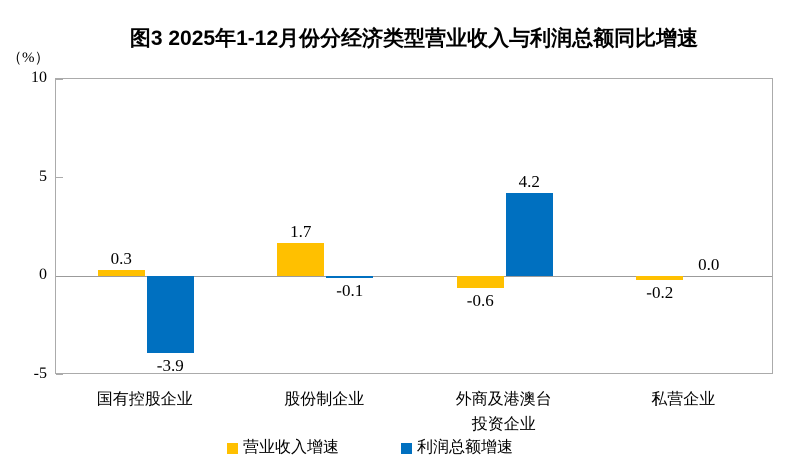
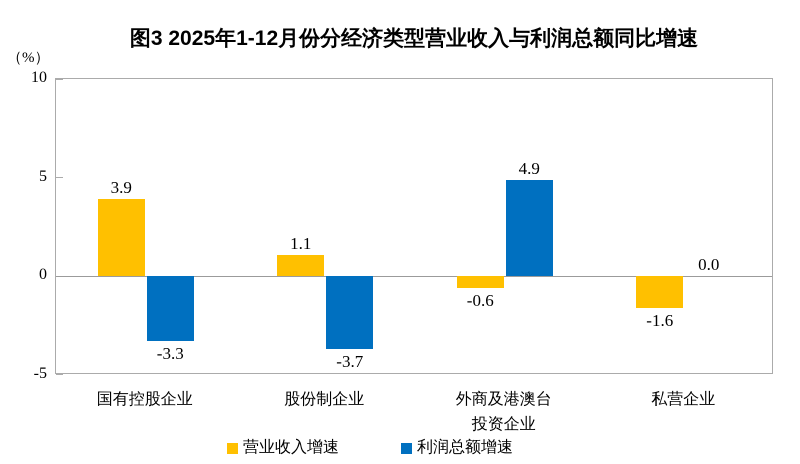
营业收入增速/国有控股企业: 0.3 -> 3.9
利润总额增速/国有控股企业: -3.9 -> -3.3
营业收入增速/股份制企业: 1.7 -> 1.1
利润总额增速/股份制企业: -0.1 -> -3.7
利润总额增速/外商及港澳台 投资企业: 4.2 -> 4.9
营业收入增速/私营企业: -0.2 -> -1.6
